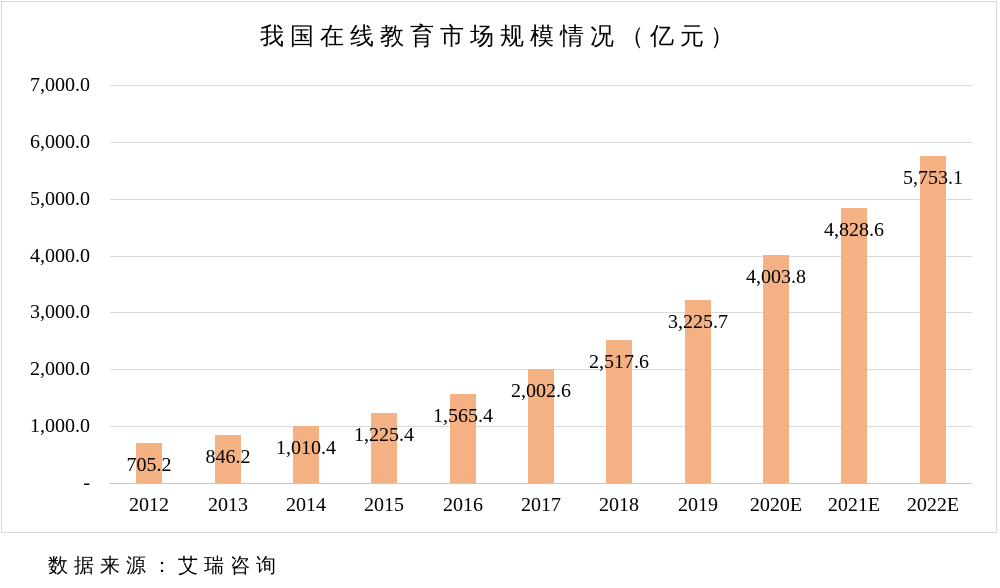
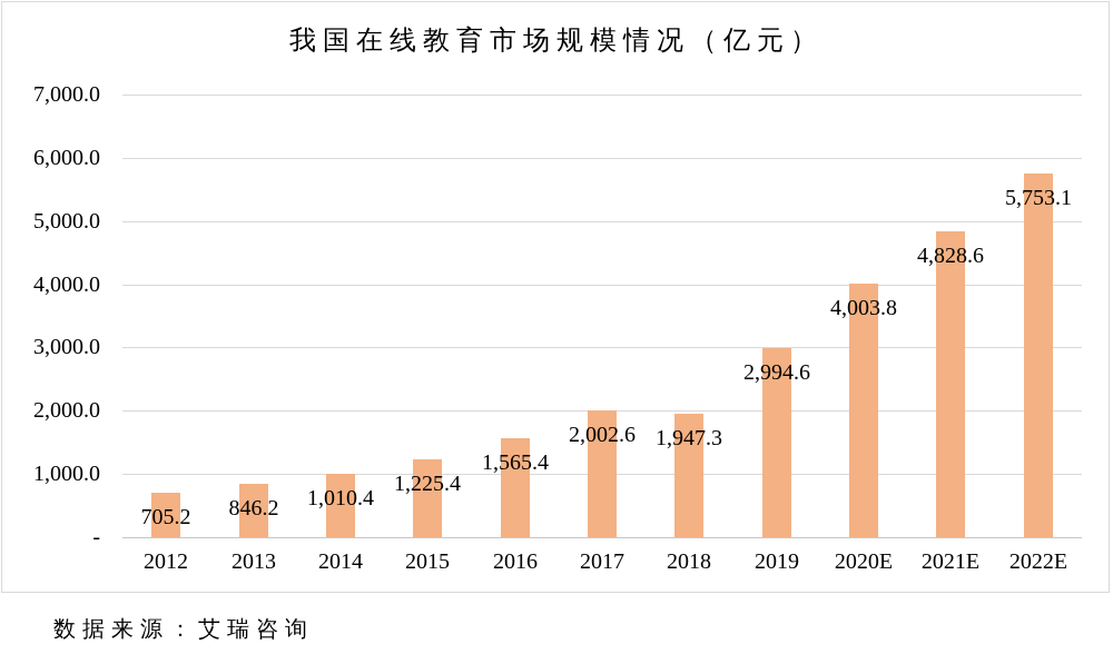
2018: 2,517.6 -> 1,947.3
2019: 3,225.7 -> 2,994.6
